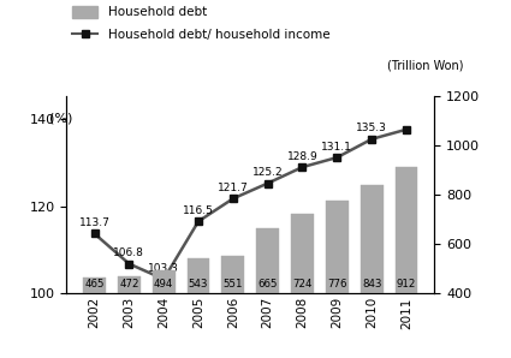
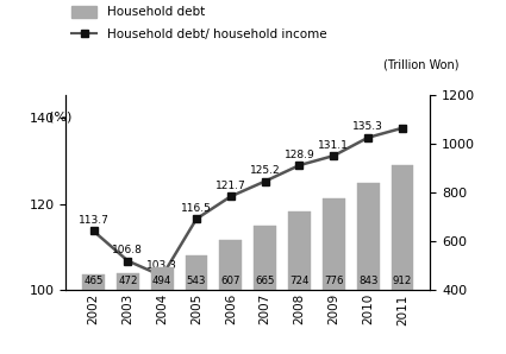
Household debt/2006: 551 -> 607
